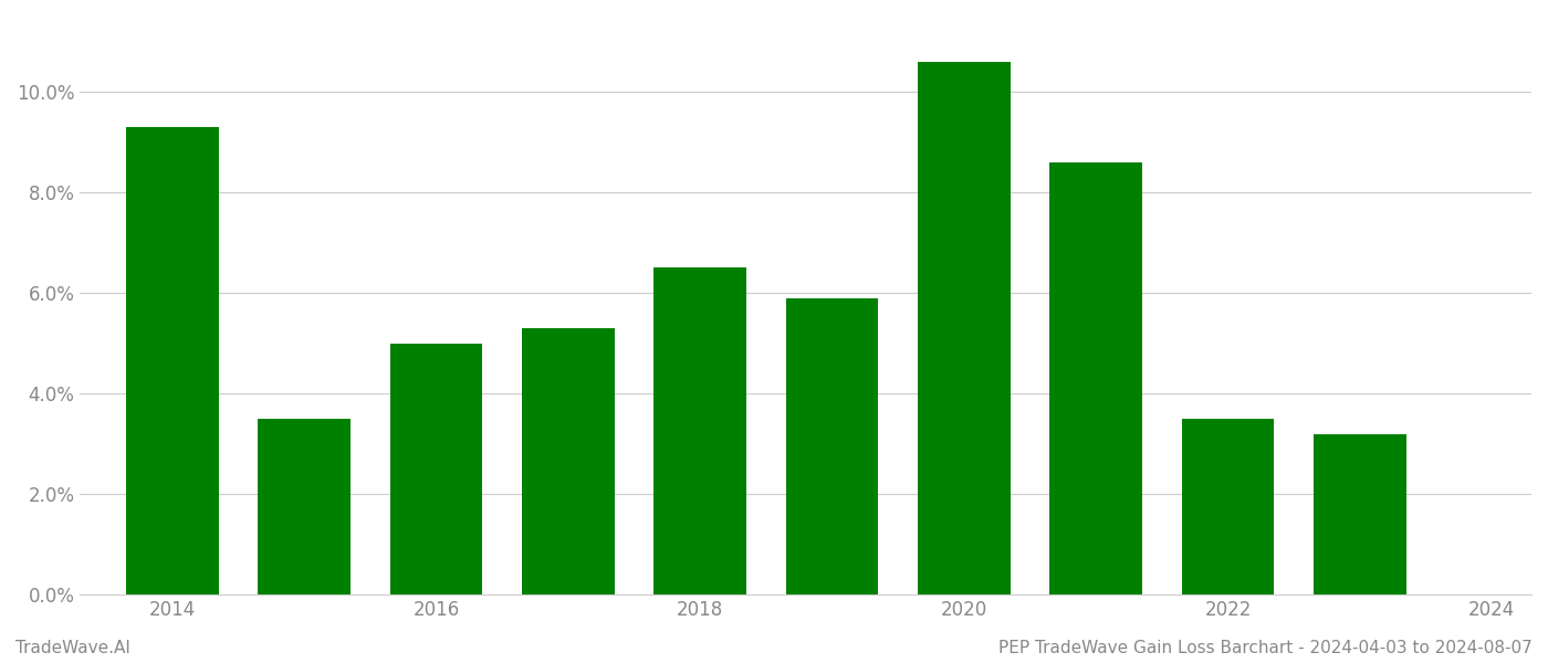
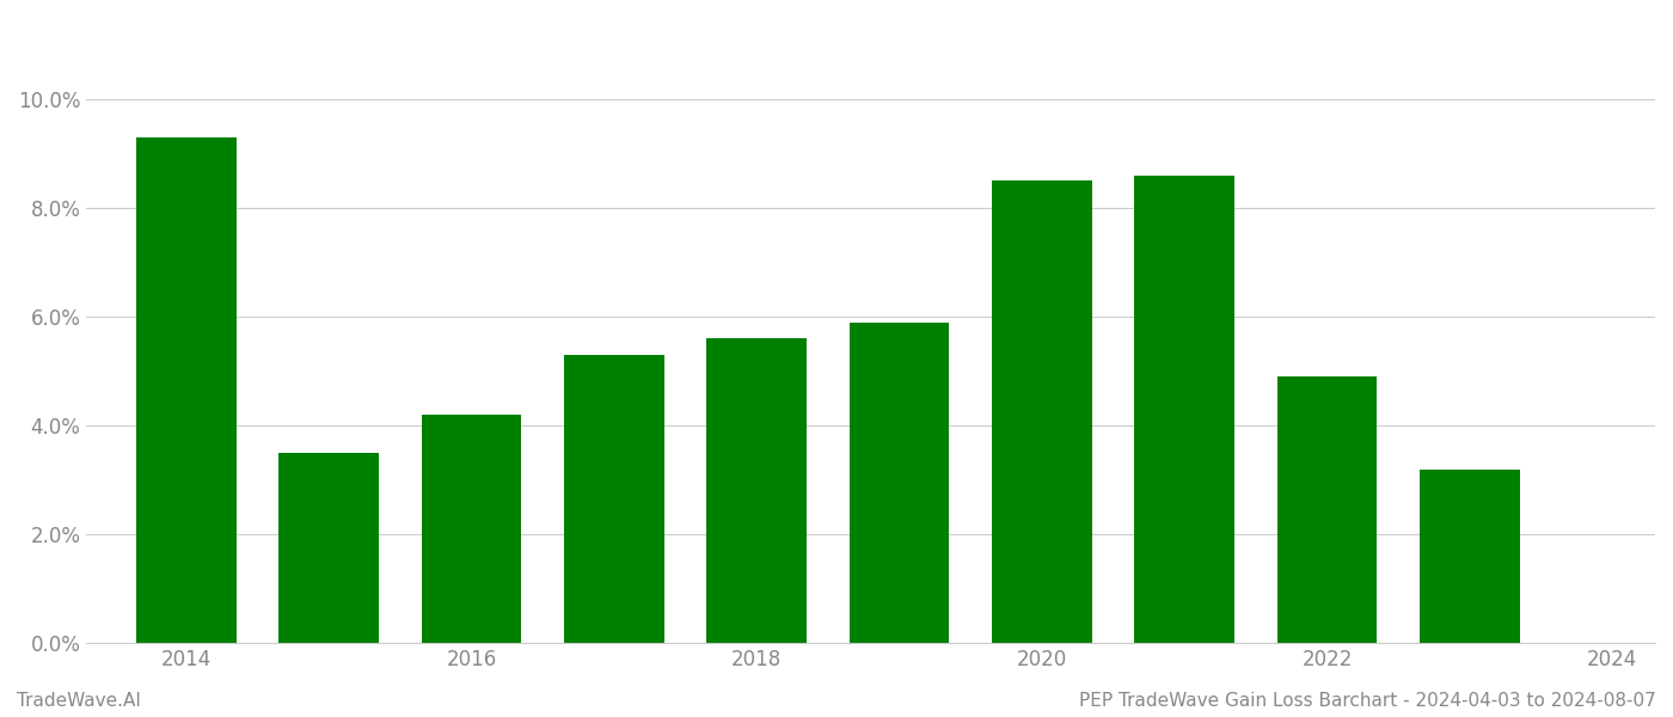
2016: 5.0% -> 4.2%
2018: 6.5% -> 5.6%
2020: 10.6% -> 8.5%
2022: 3.5% -> 4.9%
